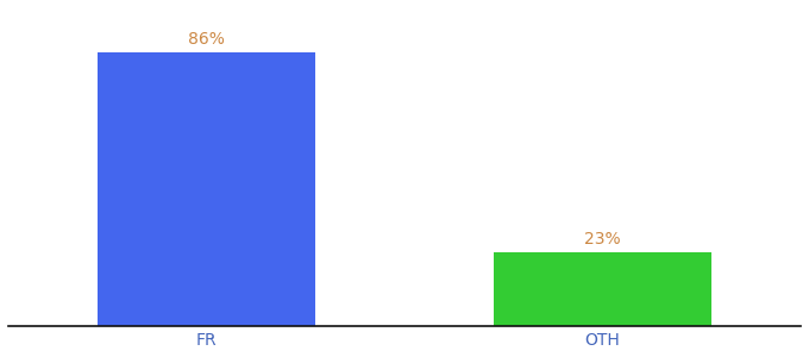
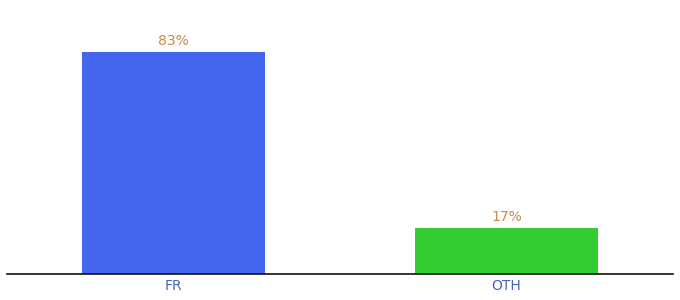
FR: 86% -> 83%
OTH: 23% -> 17%
